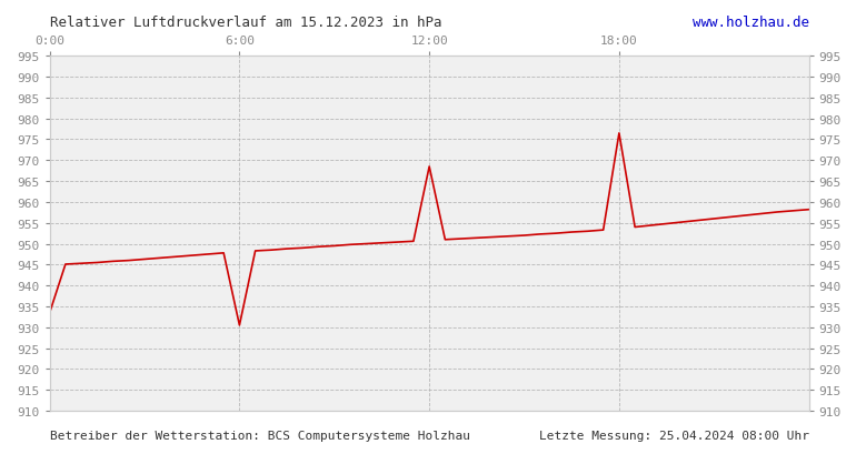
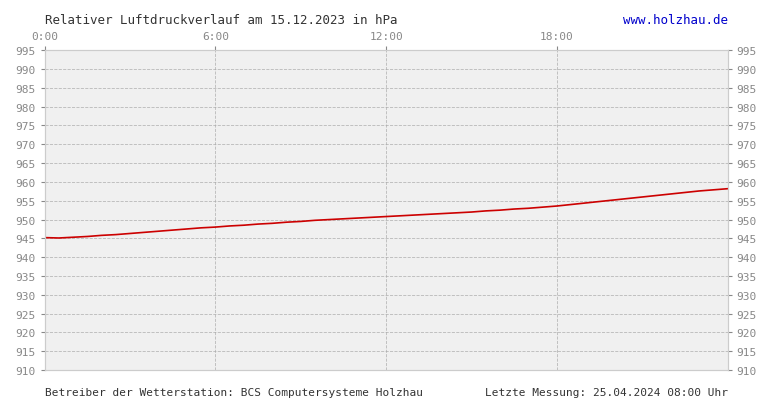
0:00: 933.5 -> 945.2
6:00: 930.5 -> 948.0
12:00: 968.5 -> 950.8
18:00: 976.5 -> 953.6
